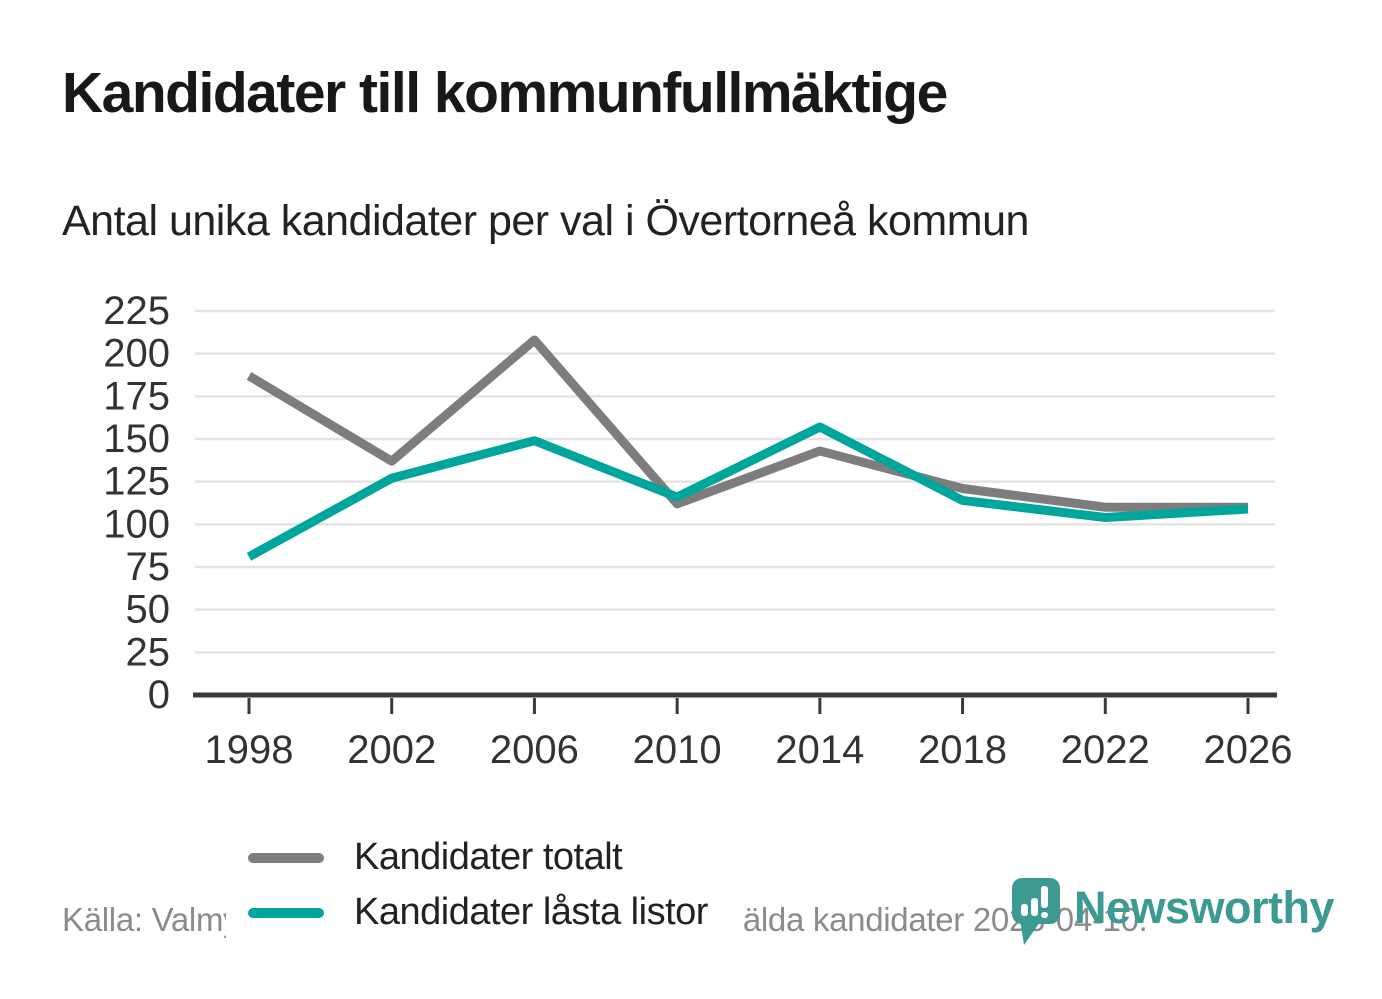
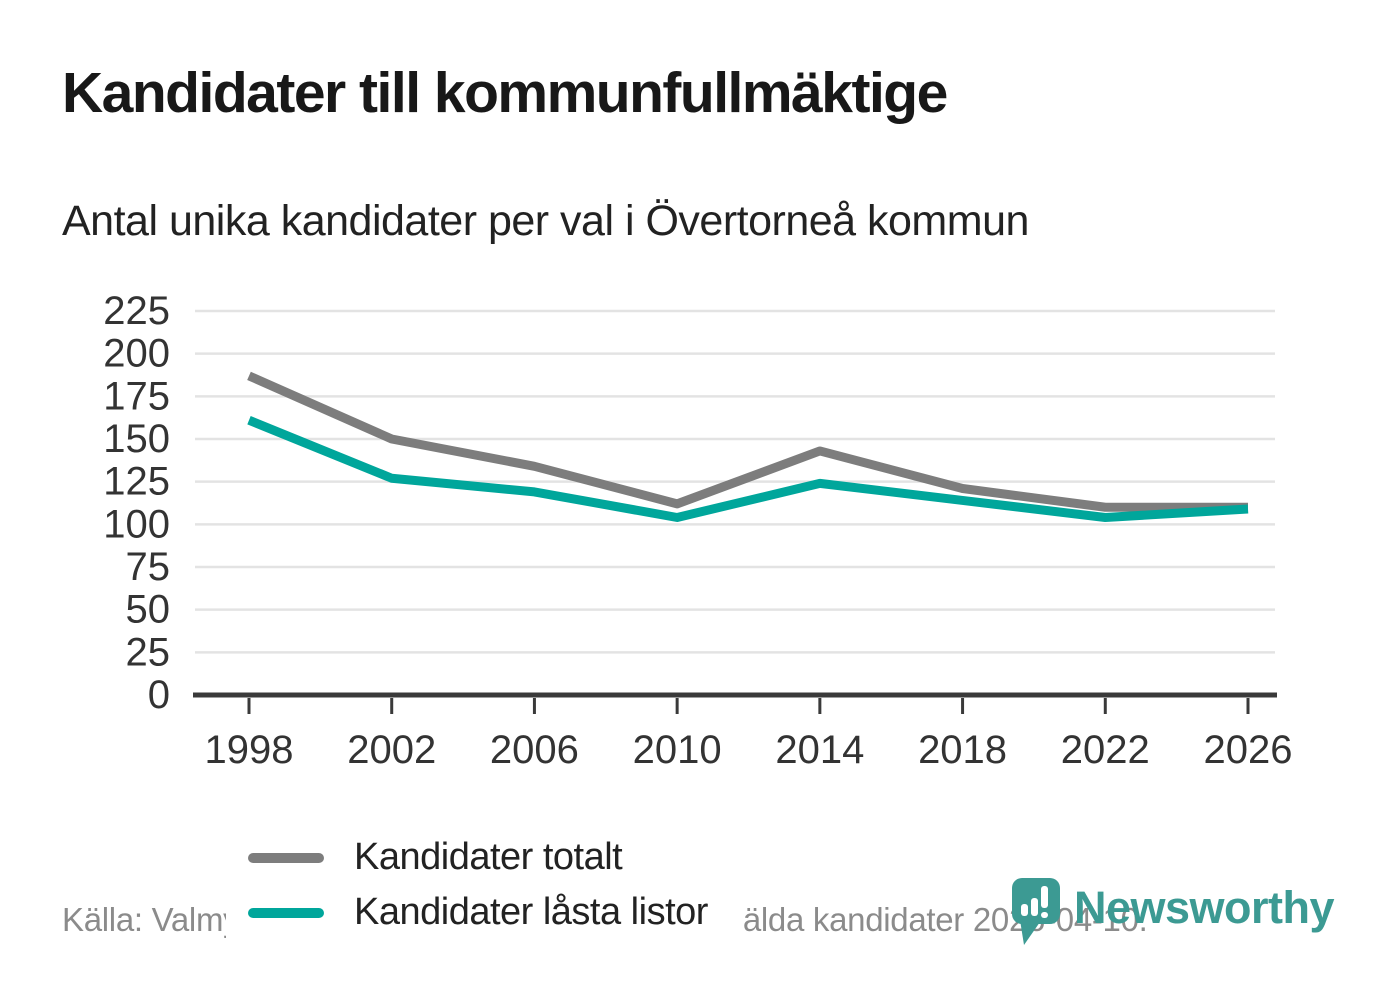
Kandidater låsta listor/1998: 81 -> 161
Kandidater totalt/2002: 137 -> 150
Kandidater totalt/2006: 208 -> 134
Kandidater låsta listor/2006: 149 -> 119
Kandidater låsta listor/2010: 116 -> 104
Kandidater låsta listor/2014: 157 -> 124
